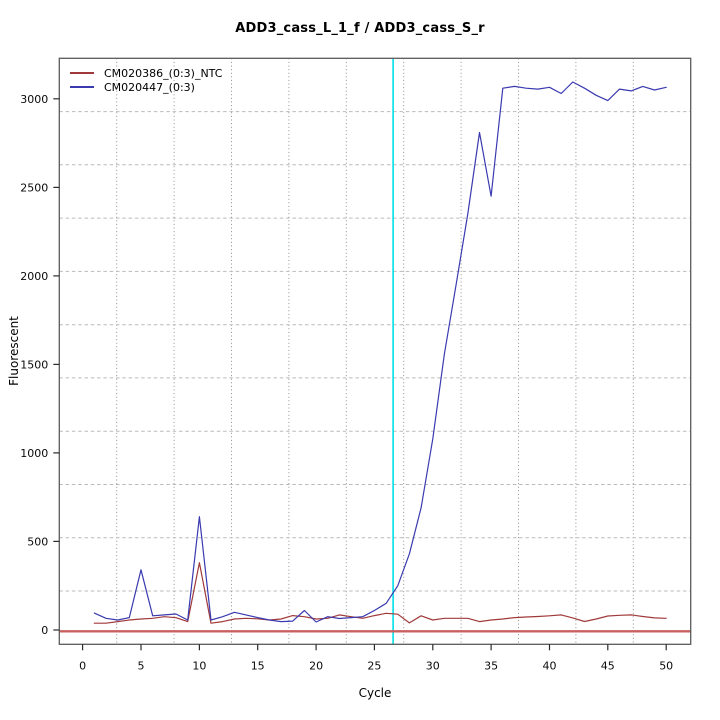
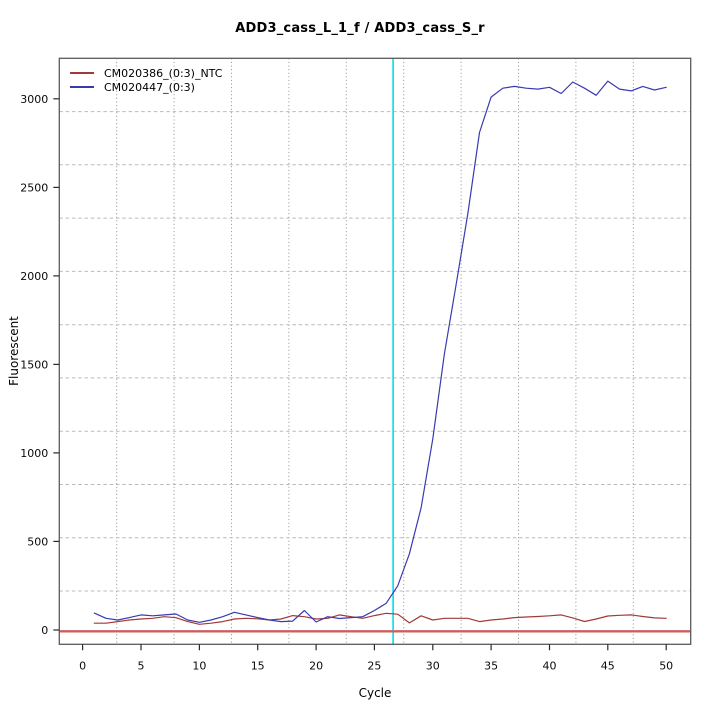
CM020447_(0:3)/5: 340 -> 80
CM020386_(0:3)_NTC/10: 380 -> 30
CM020447_(0:3)/10: 640 -> 40
CM020447_(0:3)/35: 2450 -> 3010
CM020447_(0:3)/45: 2990 -> 3100
